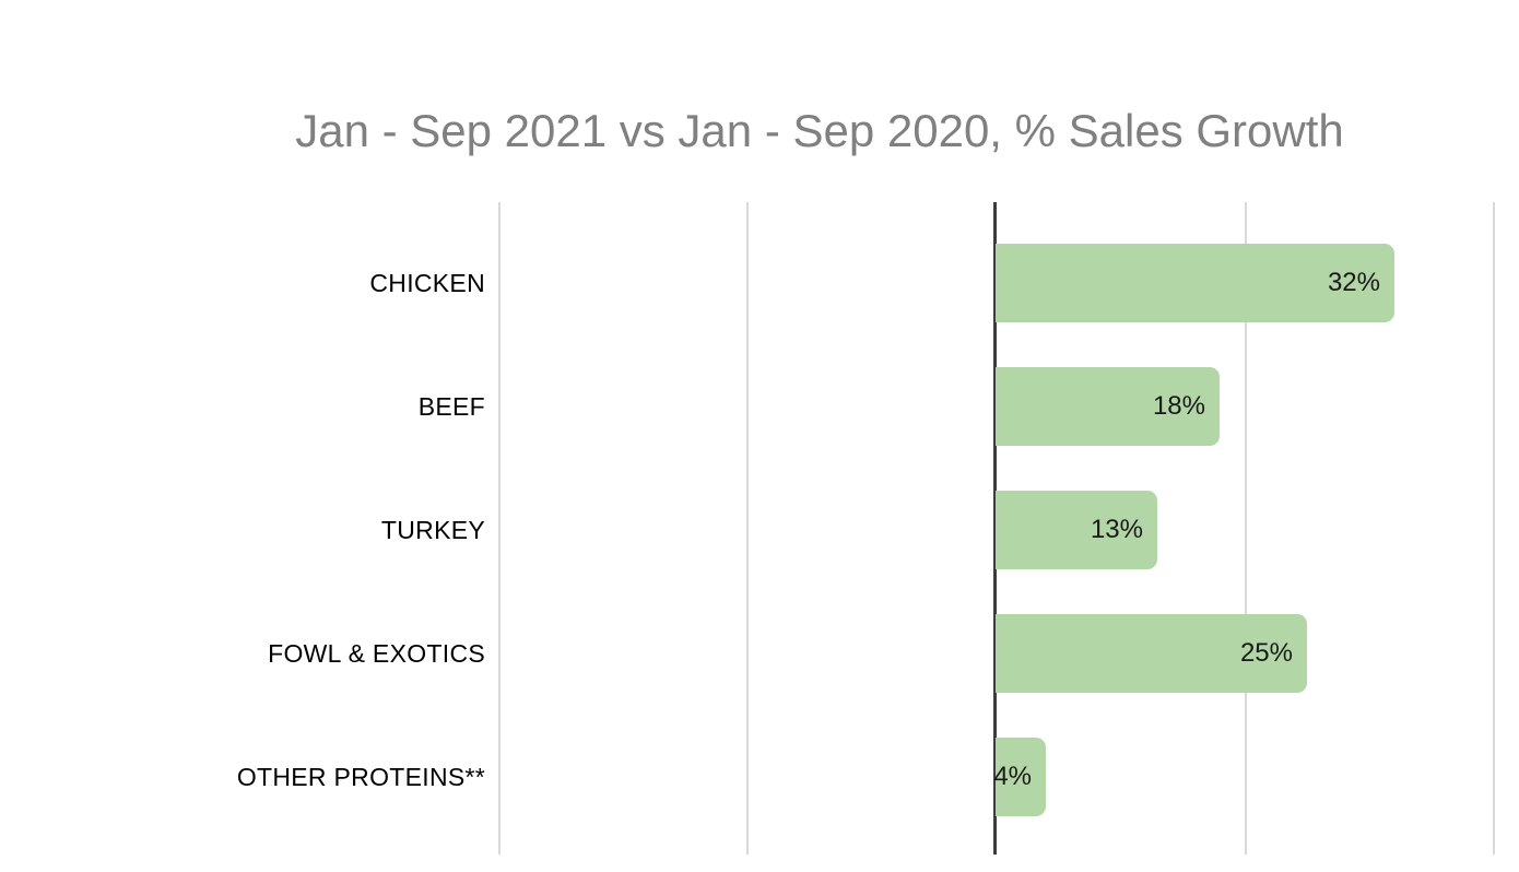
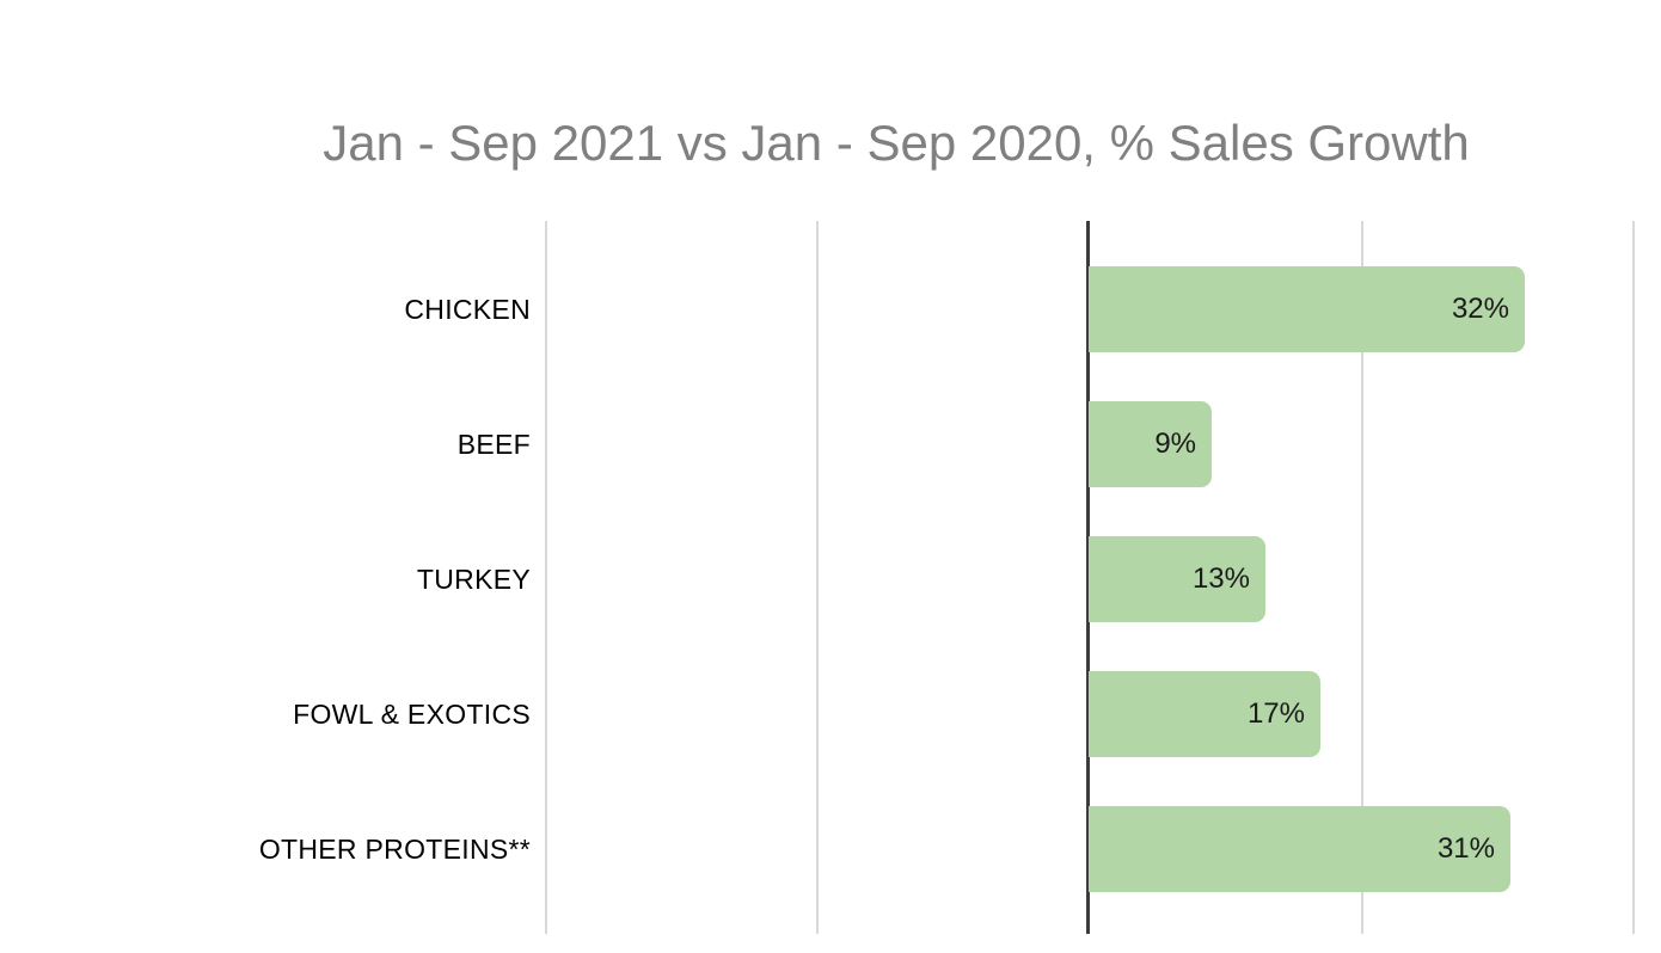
BEEF: 18% -> 9%
FOWL & EXOTICS: 25% -> 17%
OTHER PROTEINS**: 4% -> 31%
